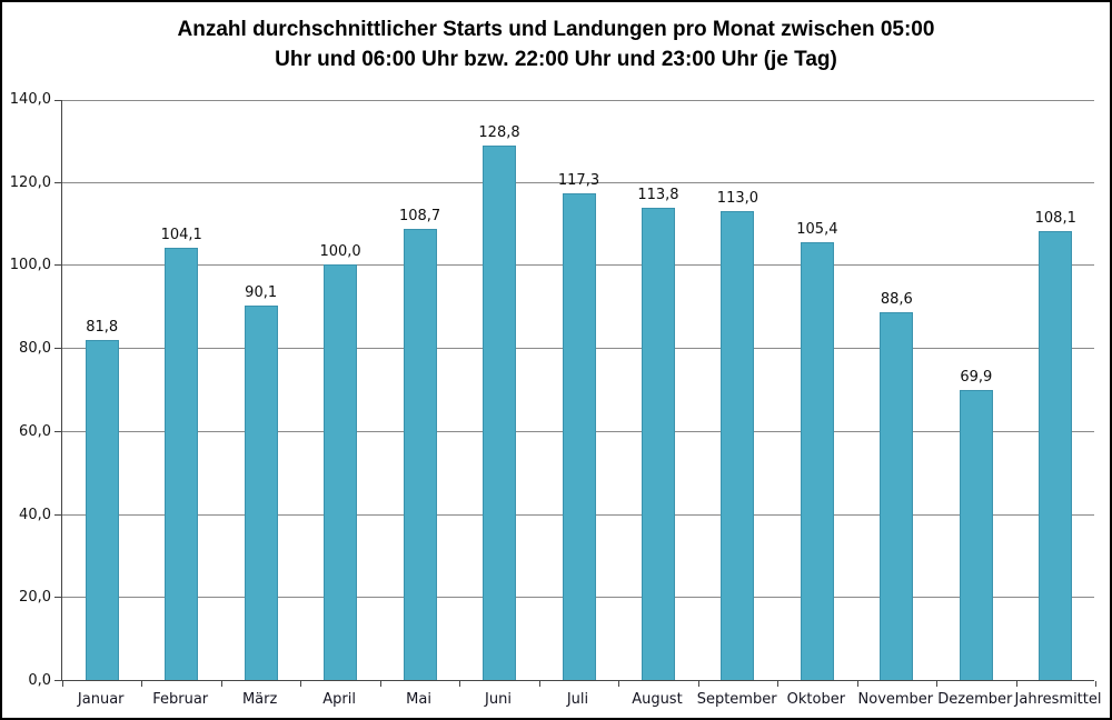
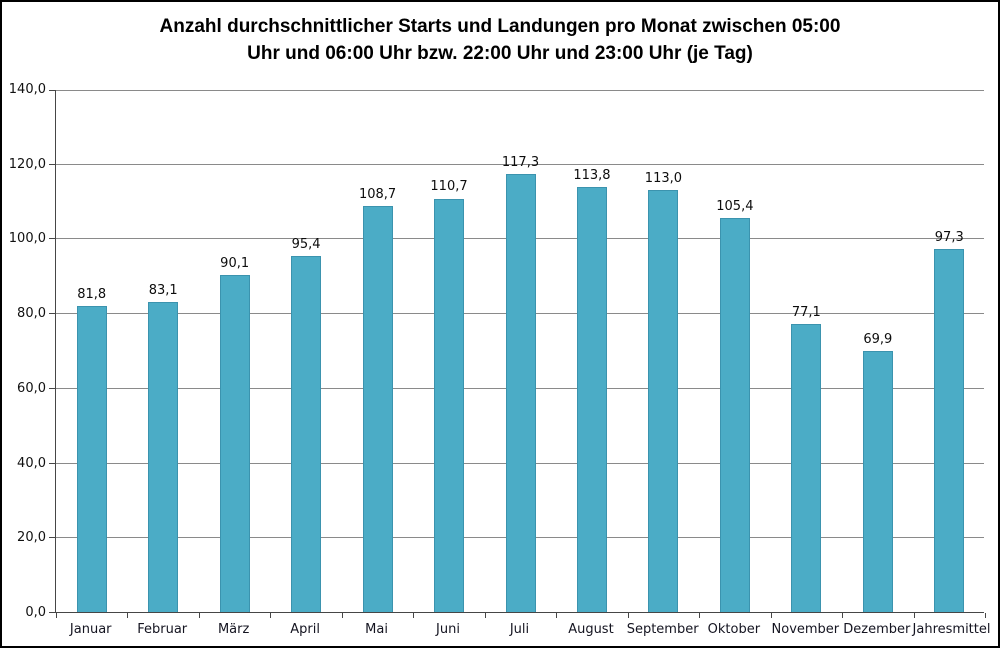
Februar: 104,1 -> 83,1
April: 100,0 -> 95,4
Juni: 128,8 -> 110,7
November: 88,6 -> 77,1
Jahresmittel: 108,1 -> 97,3
